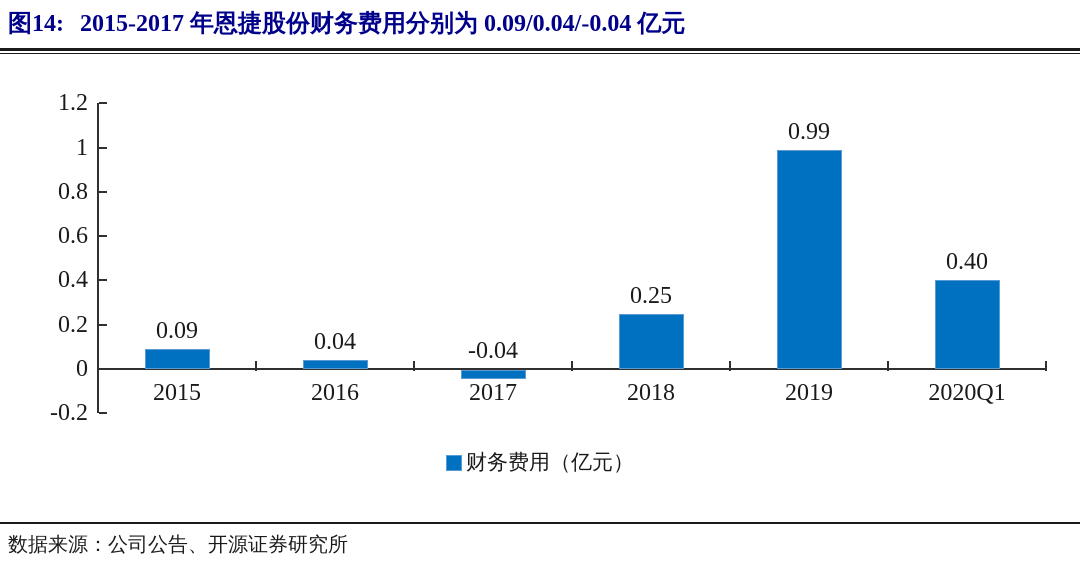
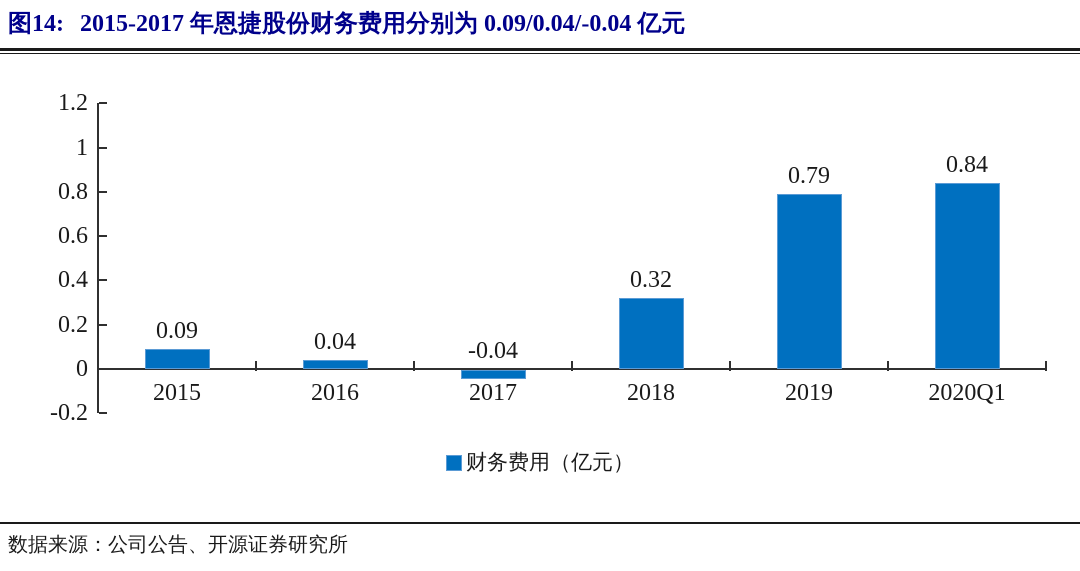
2018: 0.25 -> 0.32
2019: 0.99 -> 0.79
2020Q1: 0.40 -> 0.84
